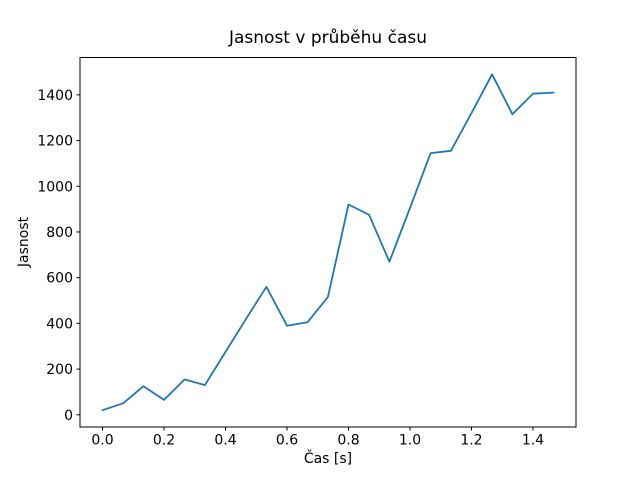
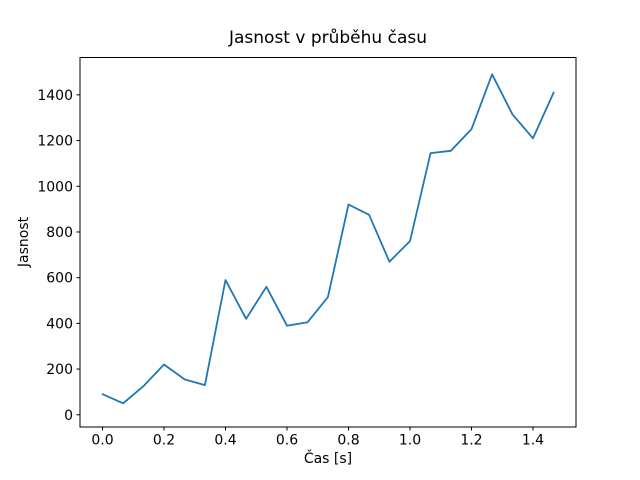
0.0: 20 -> 90
0.2: 60 -> 220
0.4: 280 -> 590
1.0: 900 -> 760
1.2: 1320 -> 1250
1.4: 1400 -> 1210
